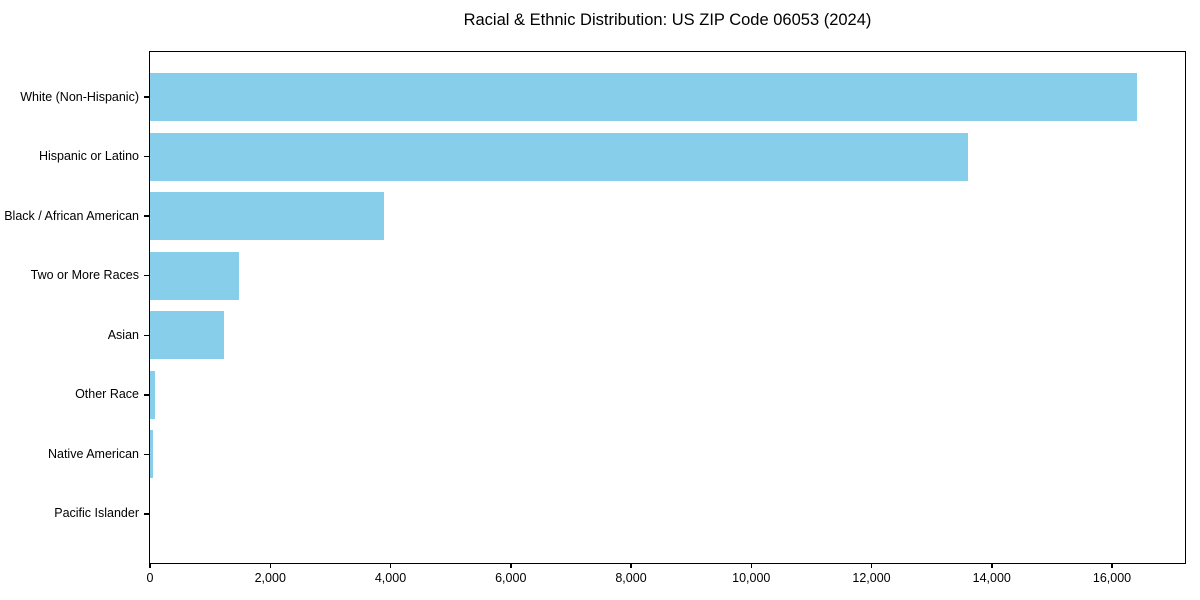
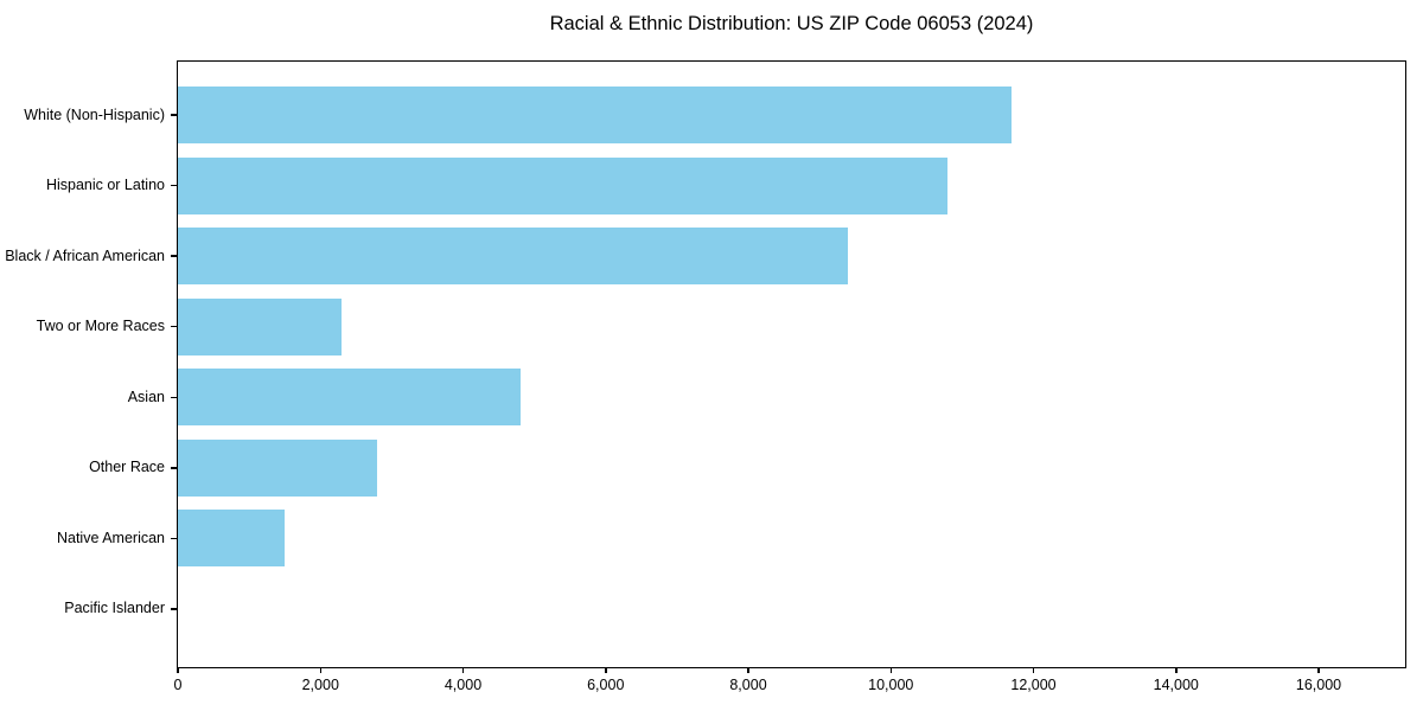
White (Non-Hispanic): 16400 -> 11700
Hispanic or Latino: 13600 -> 10800
Black / African American: 3900 -> 9400
Two or More Races: 1500 -> 2300
Asian: 1200 -> 4800
Other Race: 100 -> 2800
Native American: 100 -> 1500
